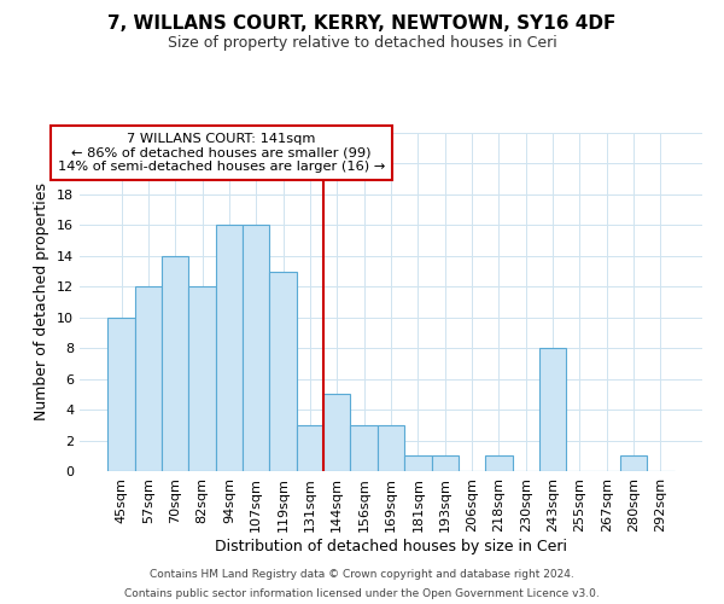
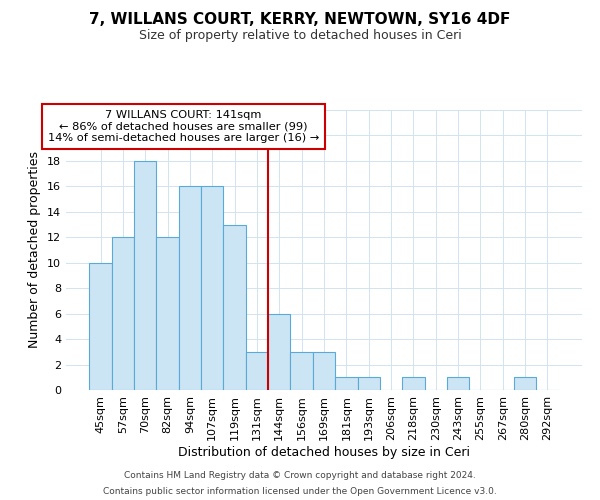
70sqm: 14 -> 18
144sqm: 5 -> 6
243sqm: 8 -> 1
